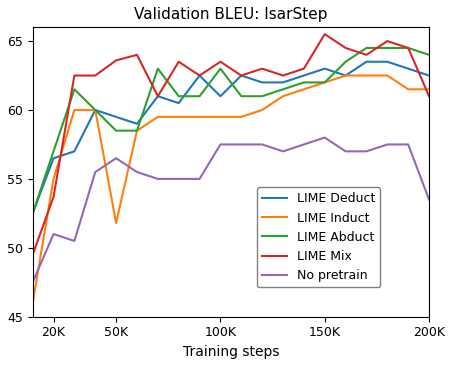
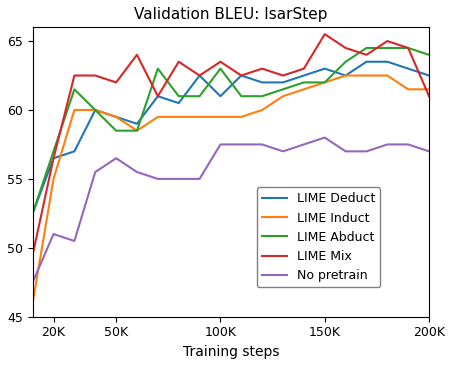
LIME Mix/20K: 53.7 -> 56.5
LIME Induct/50K: 51.8 -> 59.5
LIME Mix/50K: 63.6 -> 62.0
No pretrain/200K: 53.5 -> 57.0
